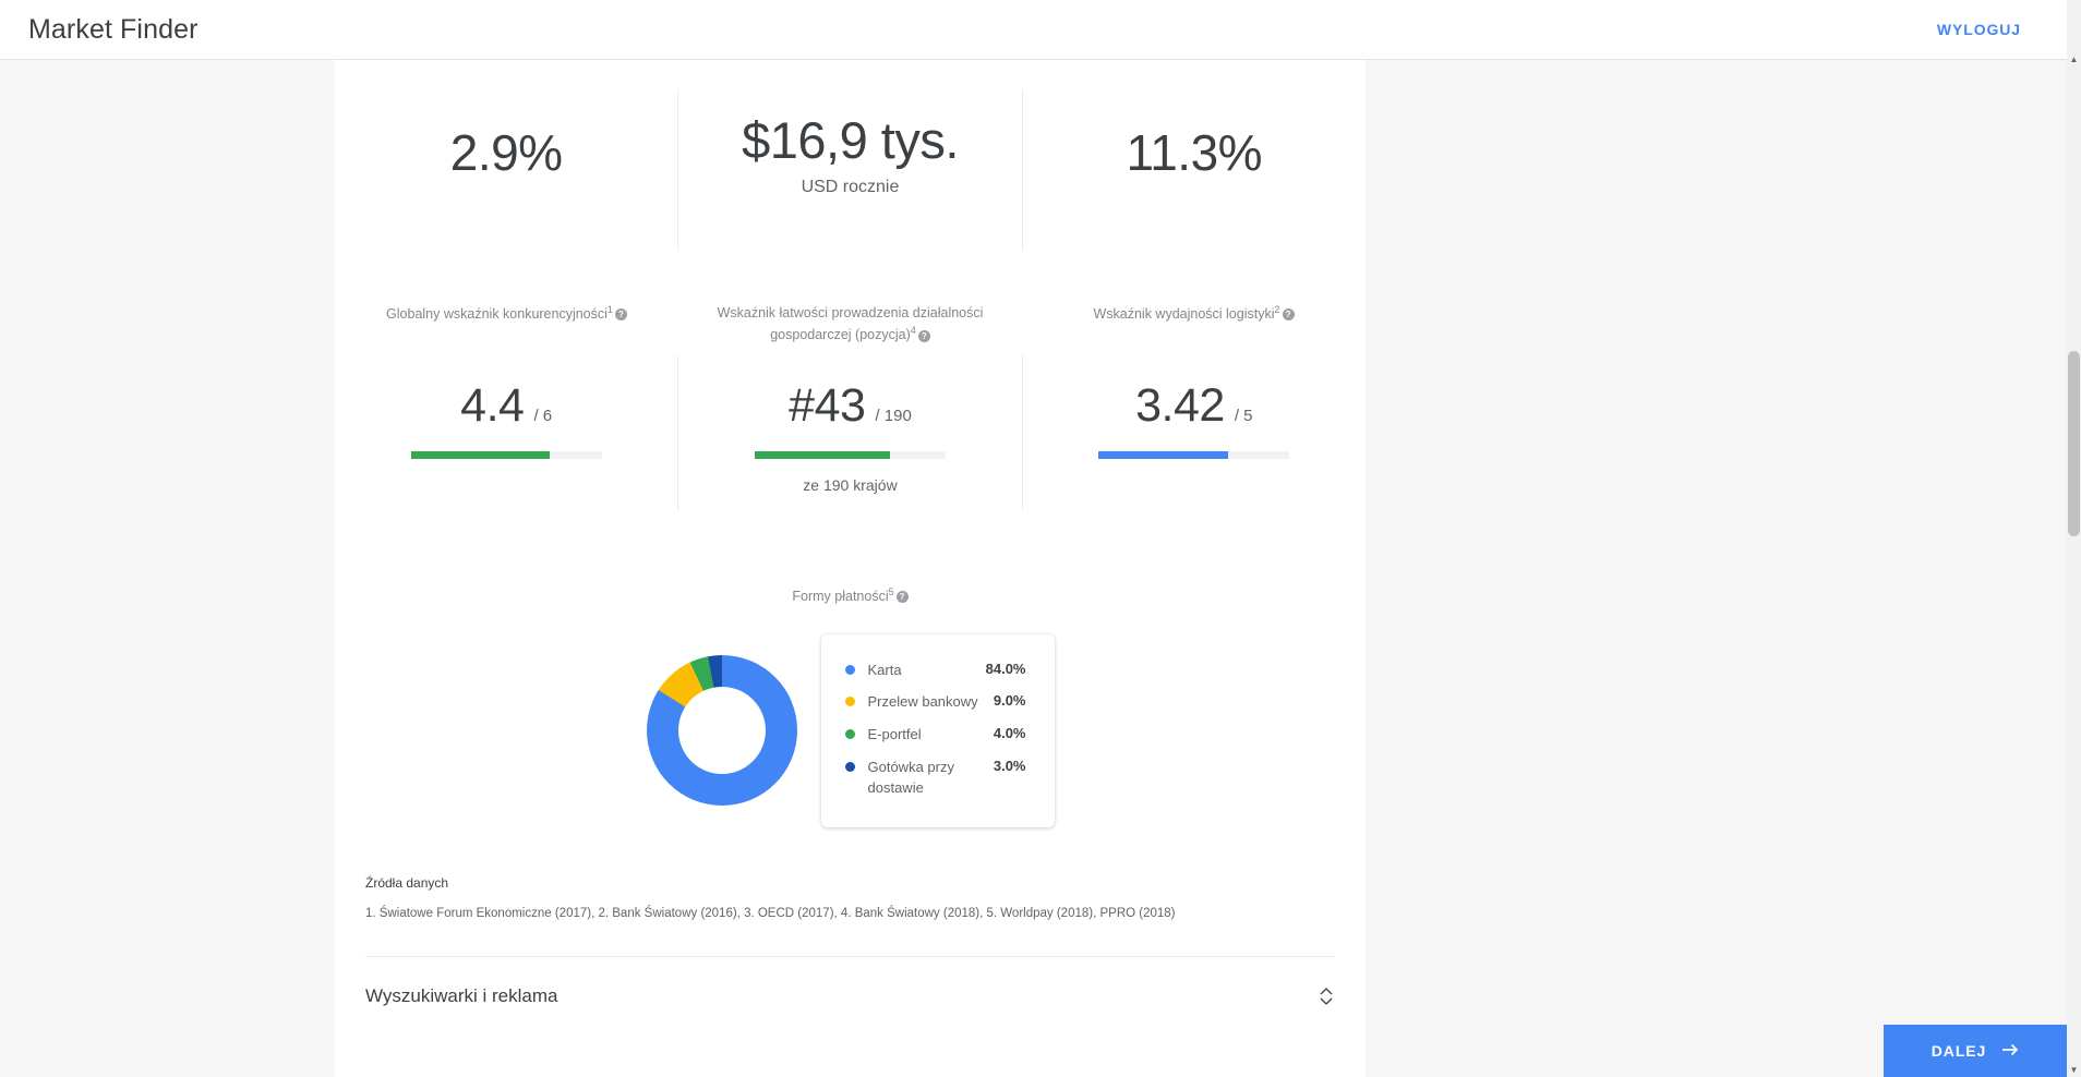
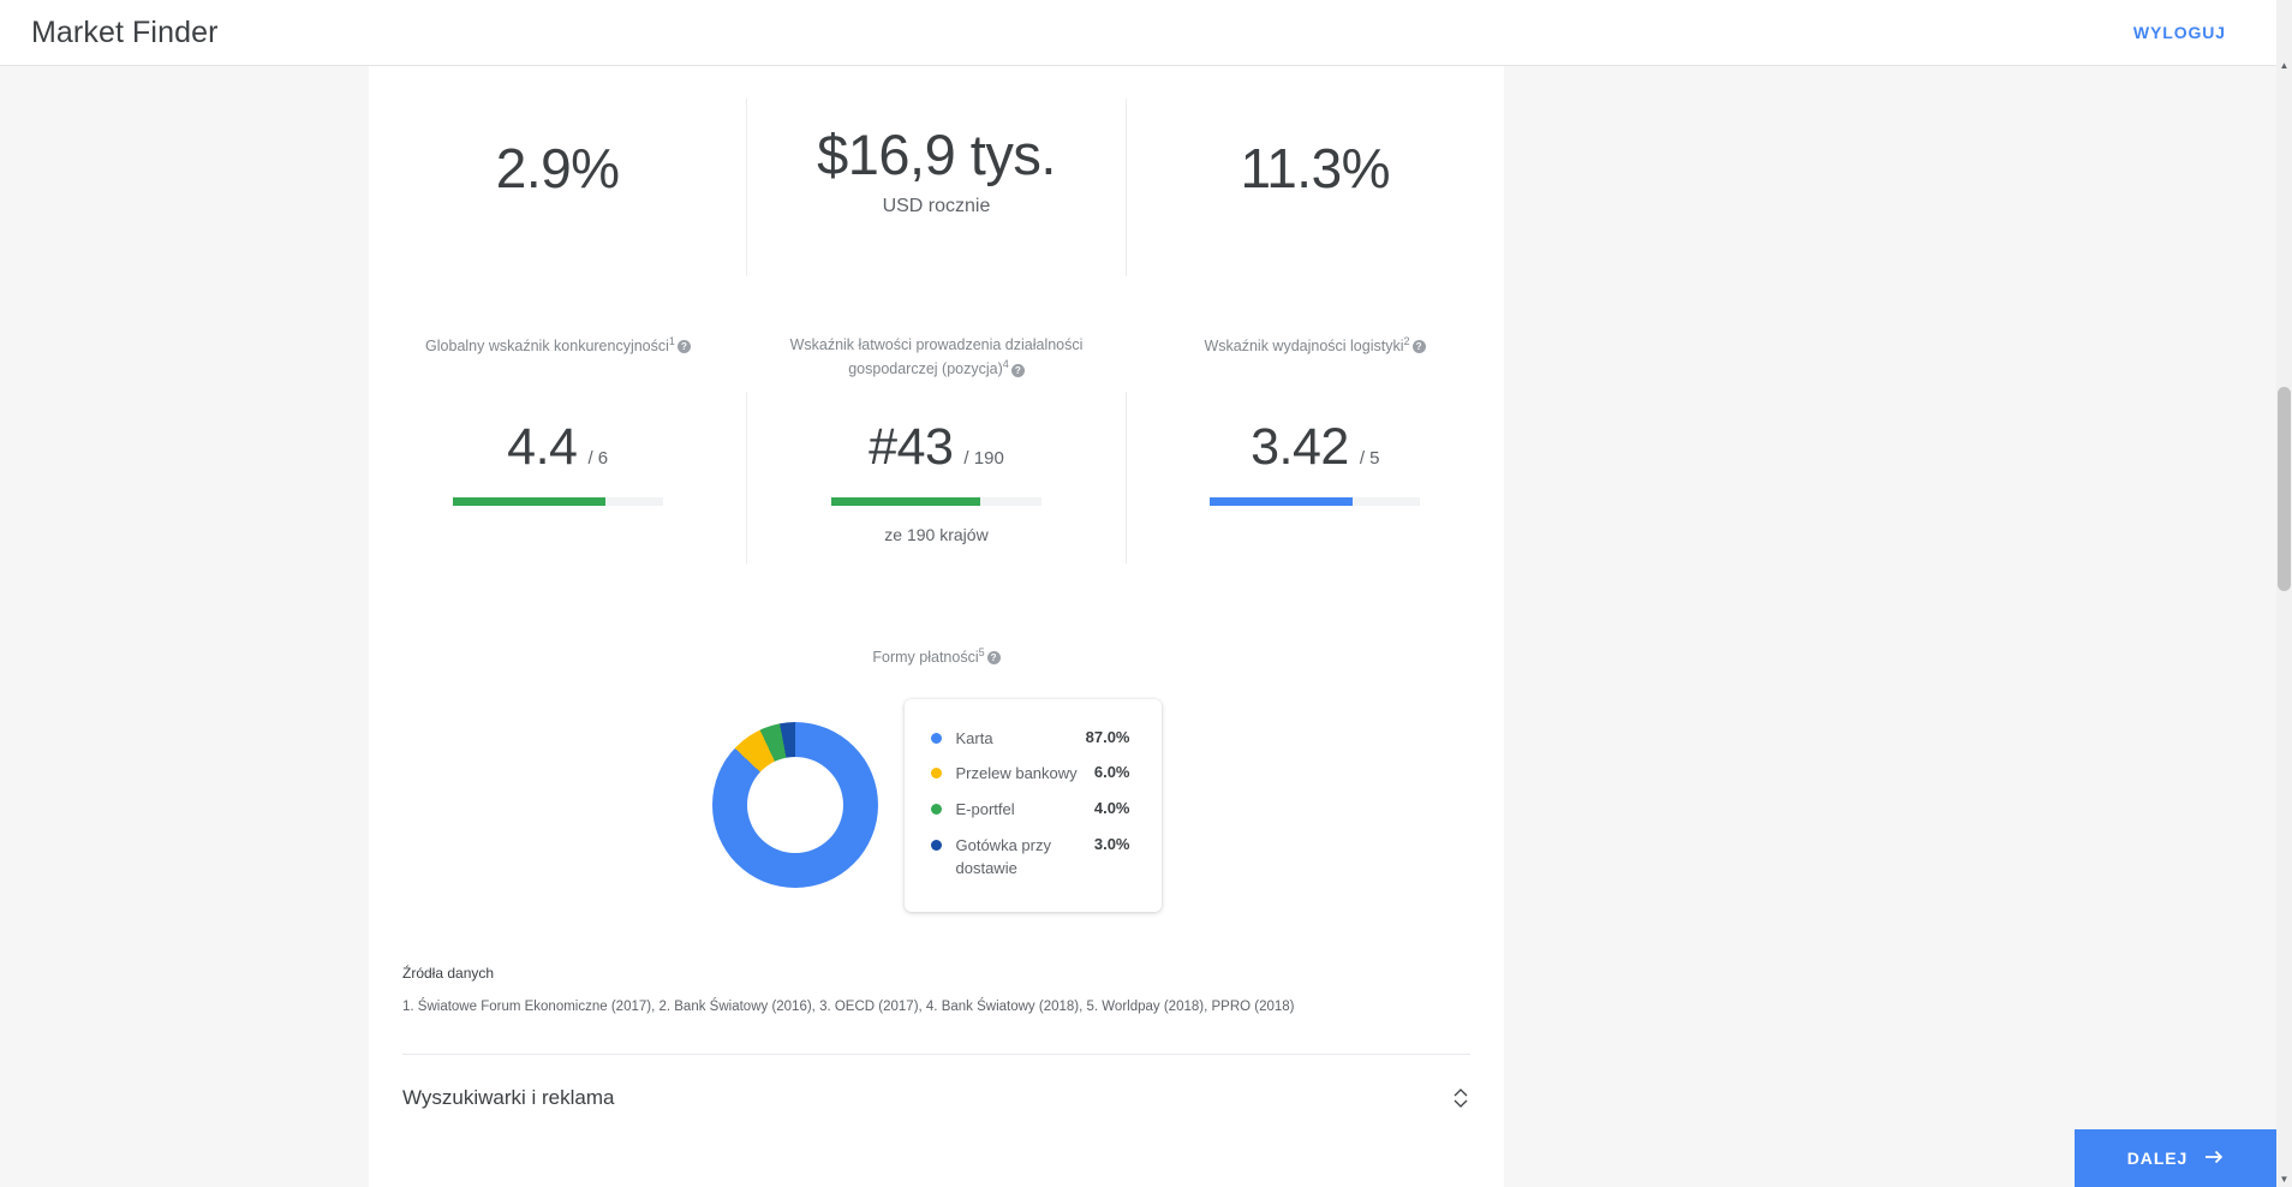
Karta: 84.0% -> 87.0%
Przelew bankowy: 9.0% -> 6.0%
